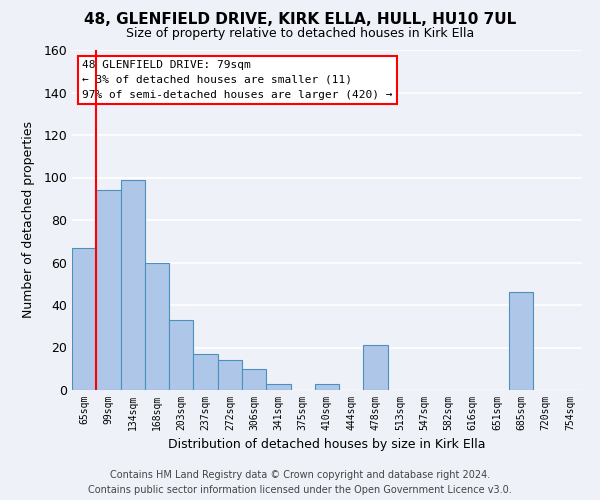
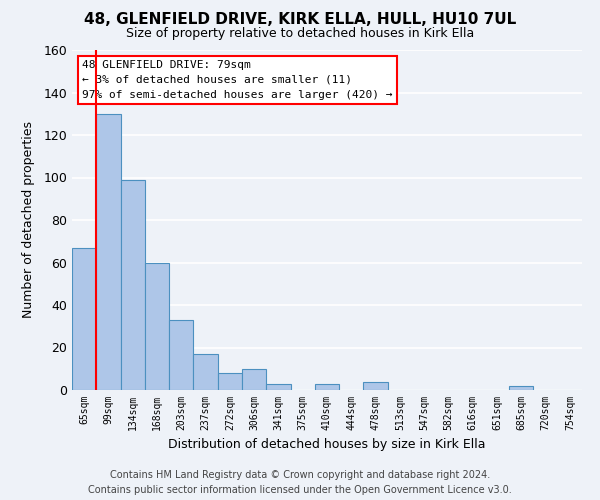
99sqm: 94 -> 130
272sqm: 14 -> 8
478sqm: 21 -> 4
685sqm: 46 -> 2
